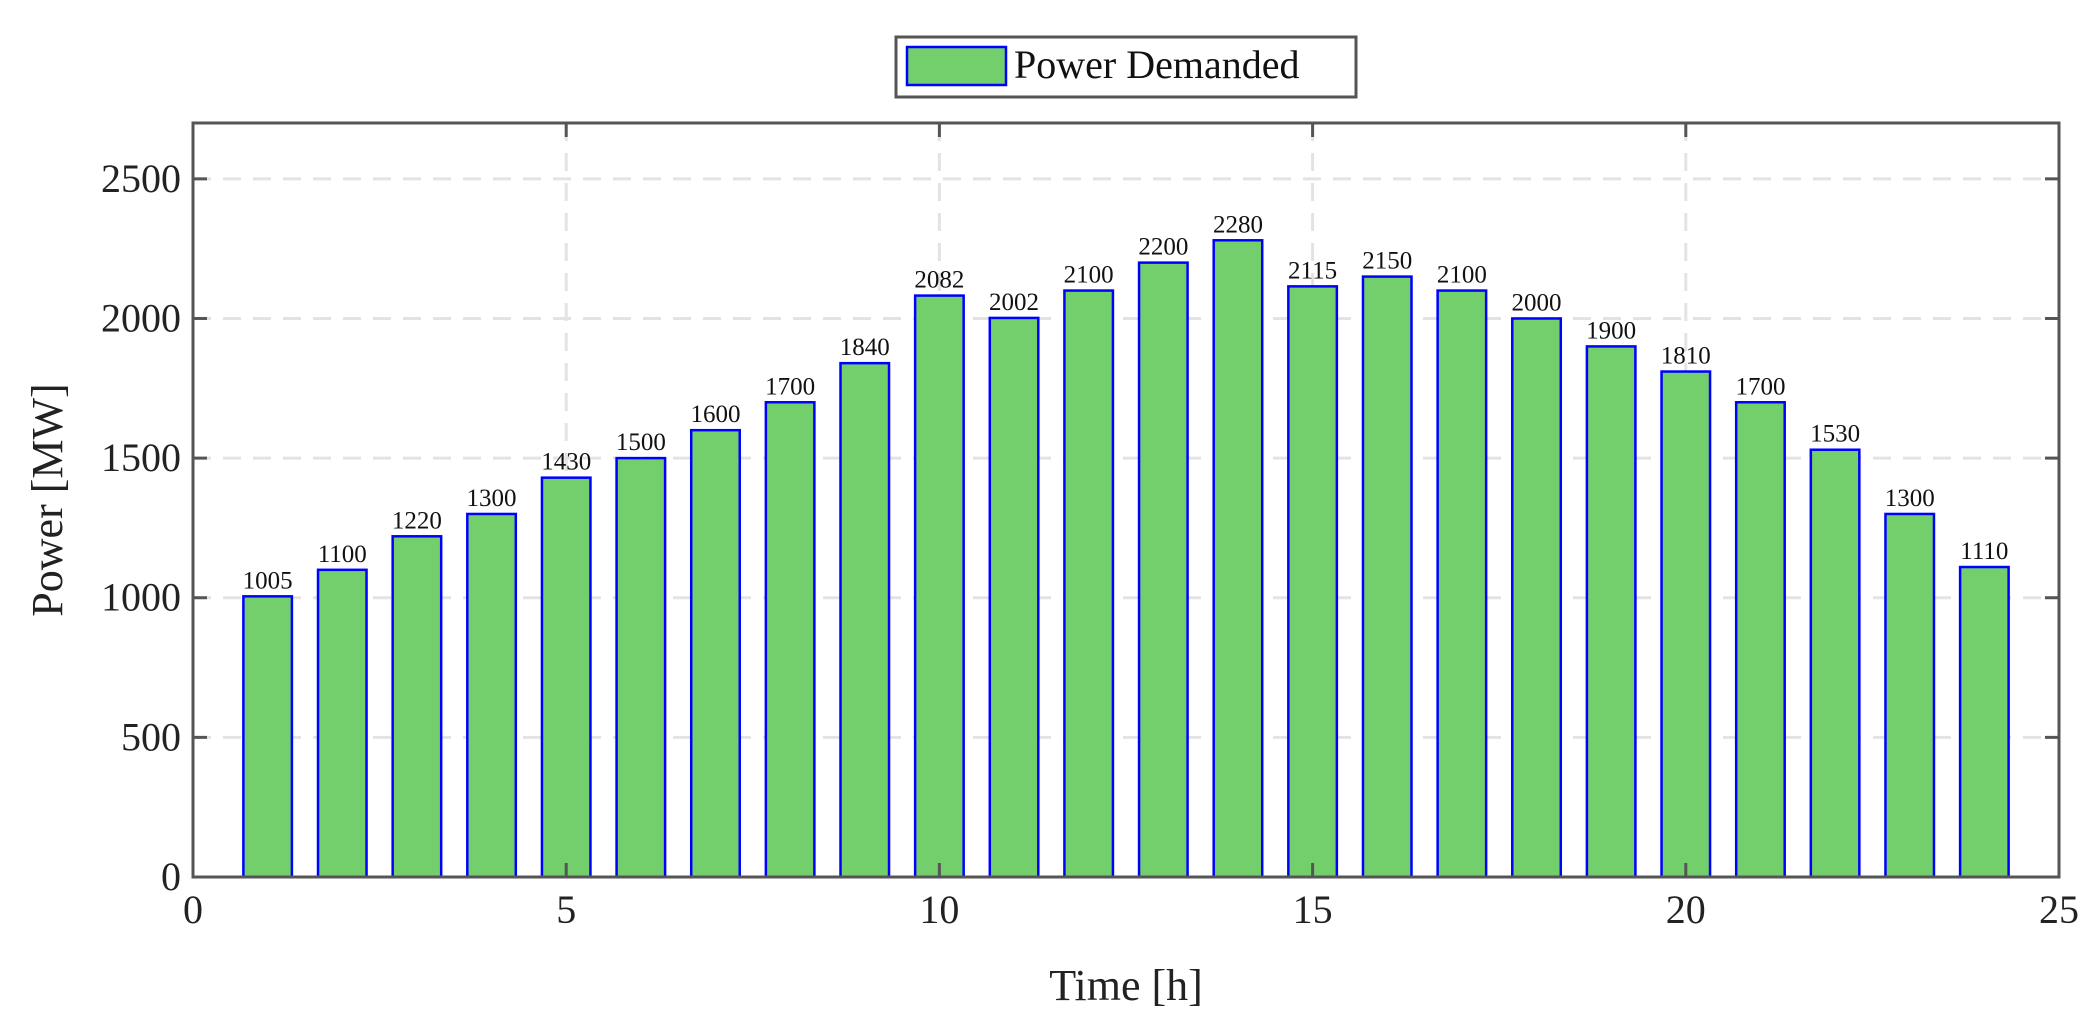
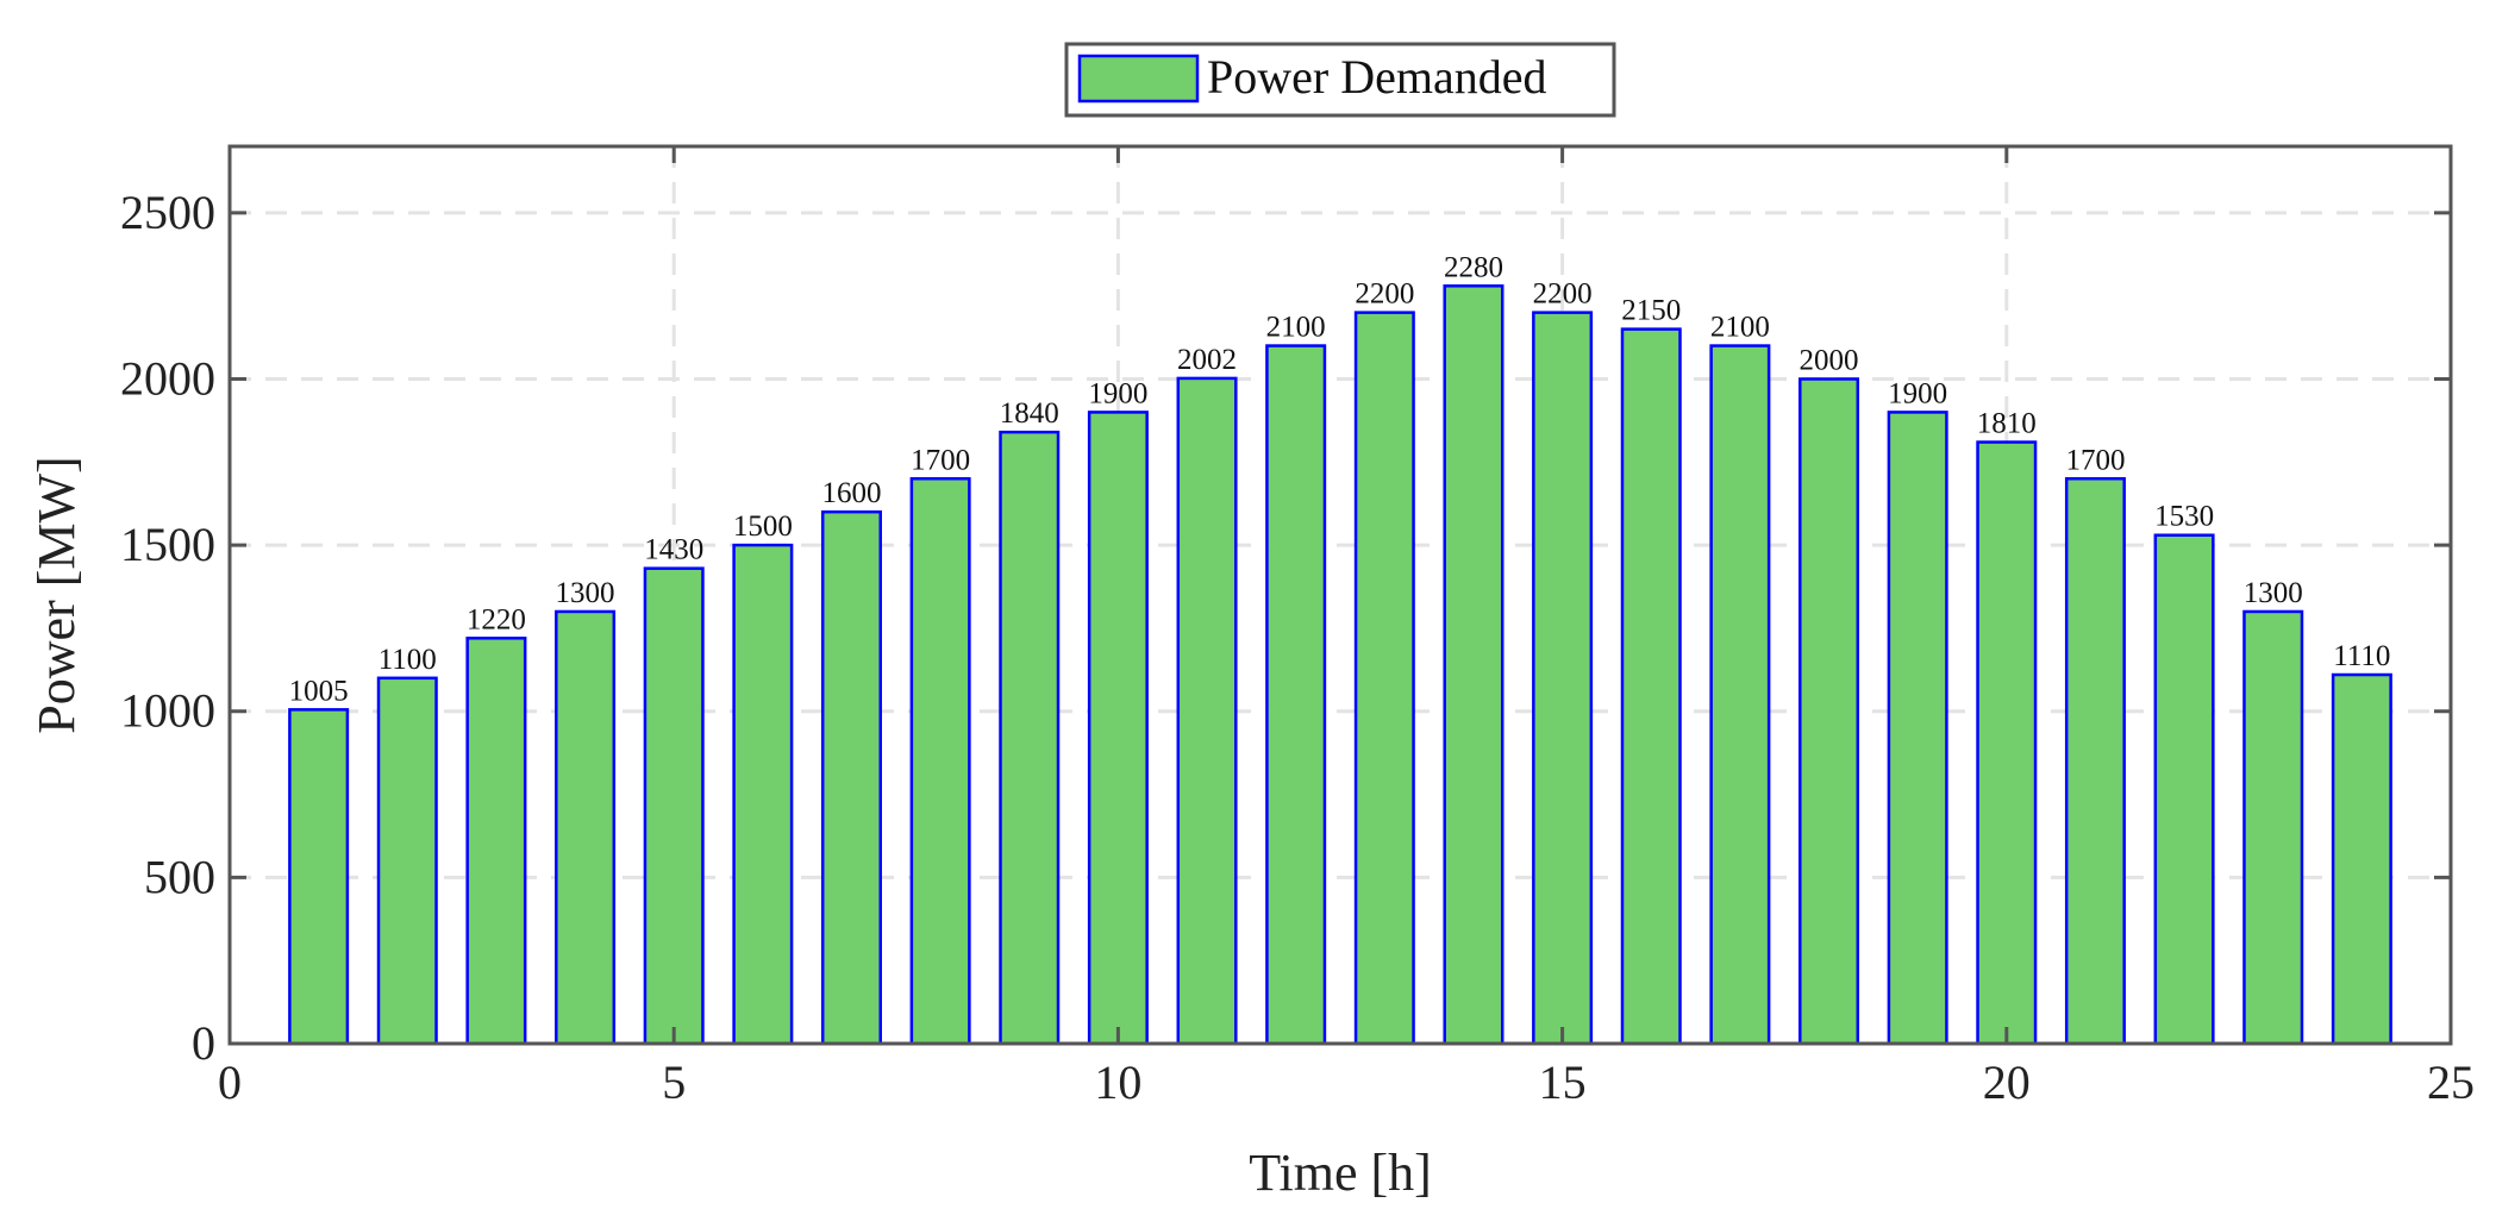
10: 2082 -> 1900
15: 2115 -> 2200
